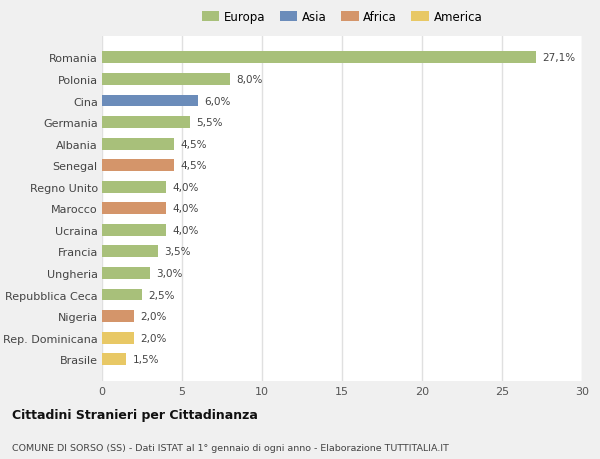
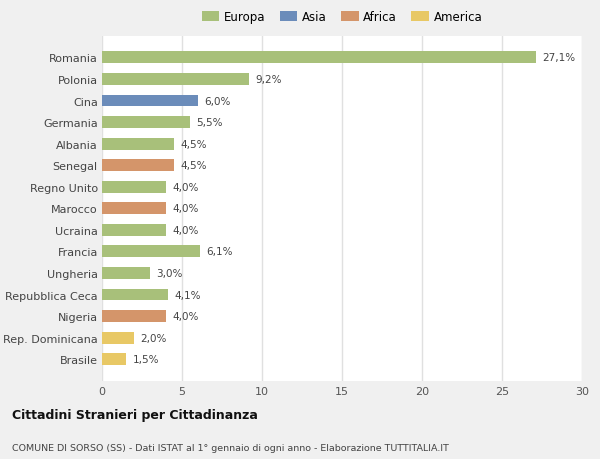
Polonia: 8,0% -> 9,2%
Francia: 3,5% -> 6,1%
Repubblica Ceca: 2,5% -> 4,1%
Nigeria: 2,0% -> 4,0%
